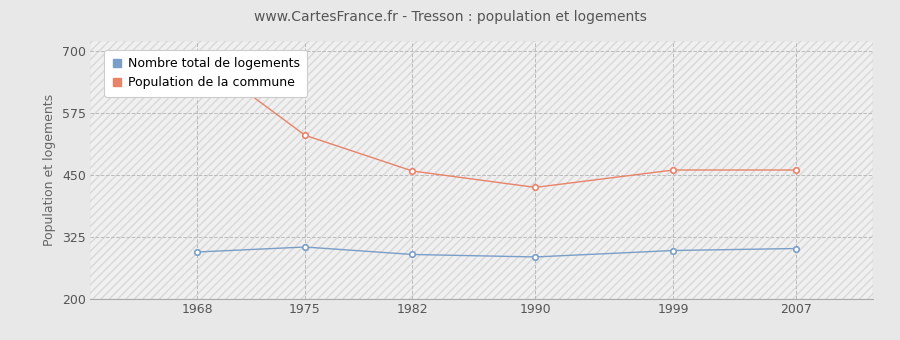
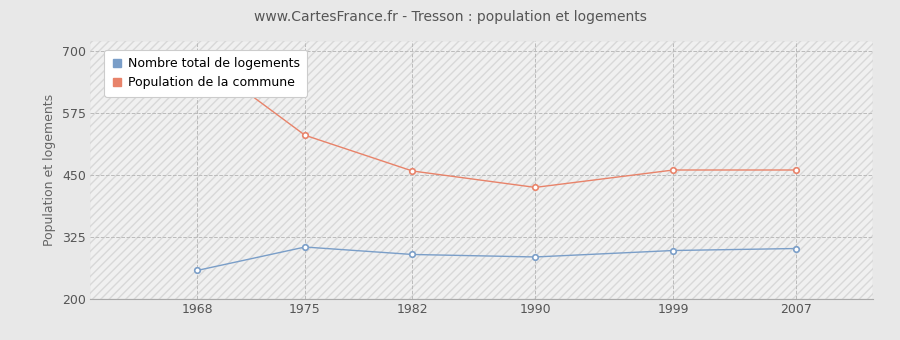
Nombre total de logements/1968: 295 -> 258
